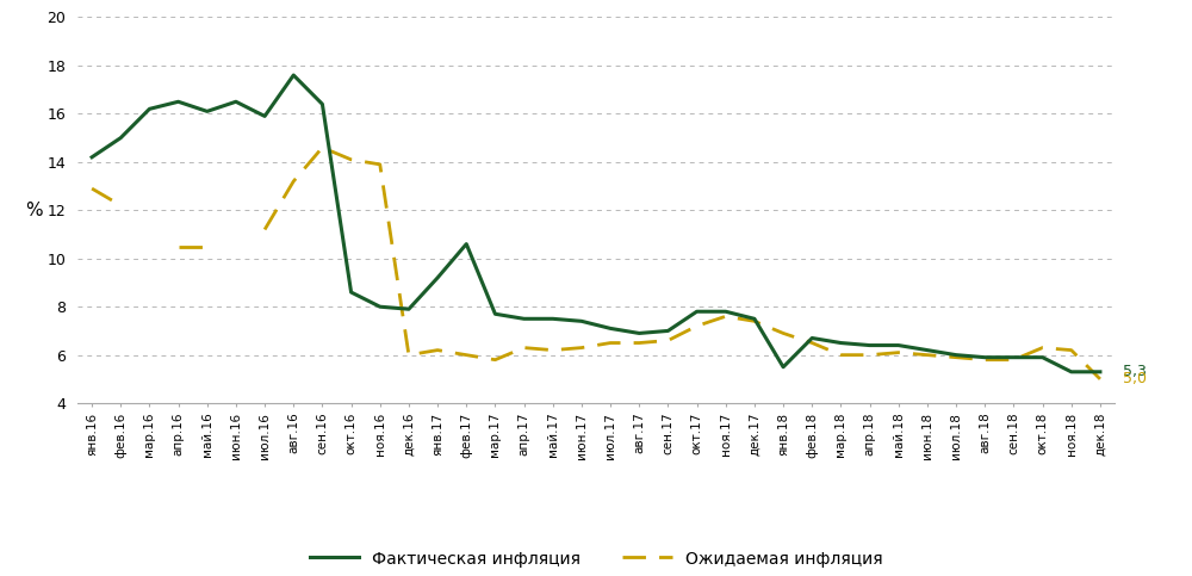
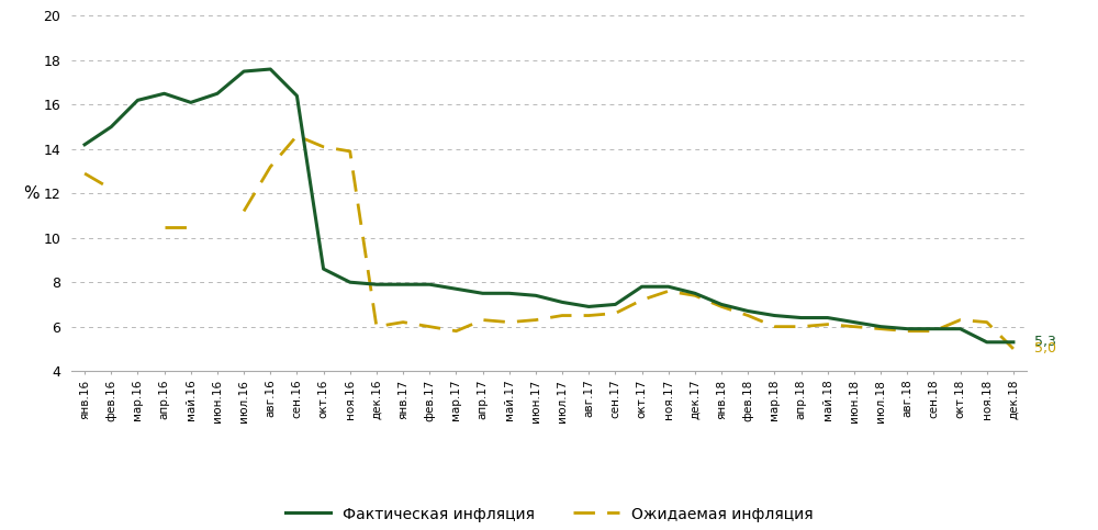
Фактическая инфляция/июл.16: 15.9 -> 17.5
Фактическая инфляция/янв.17: 9.2 -> 7.9
Фактическая инфляция/фев.17: 10.6 -> 7.9
Фактическая инфляция/янв.18: 5.5 -> 7.0
